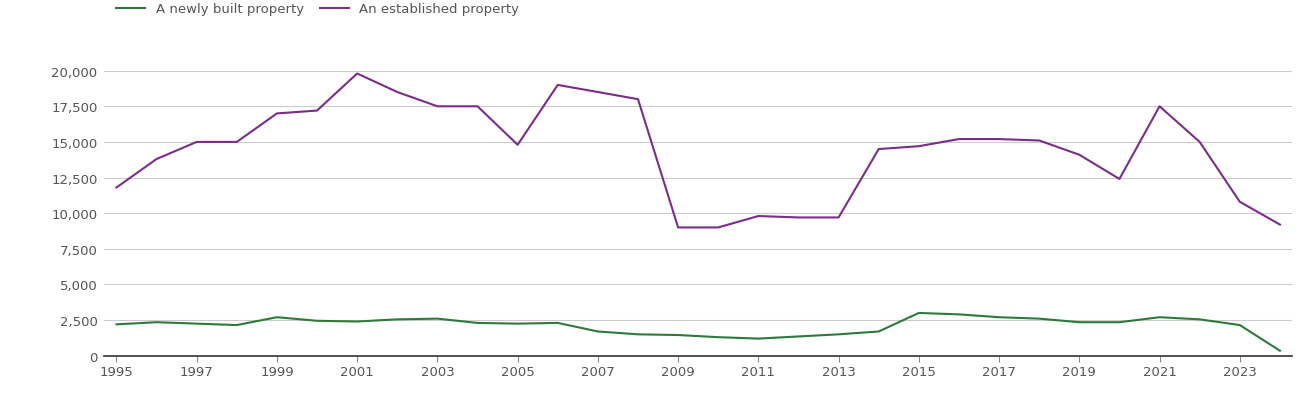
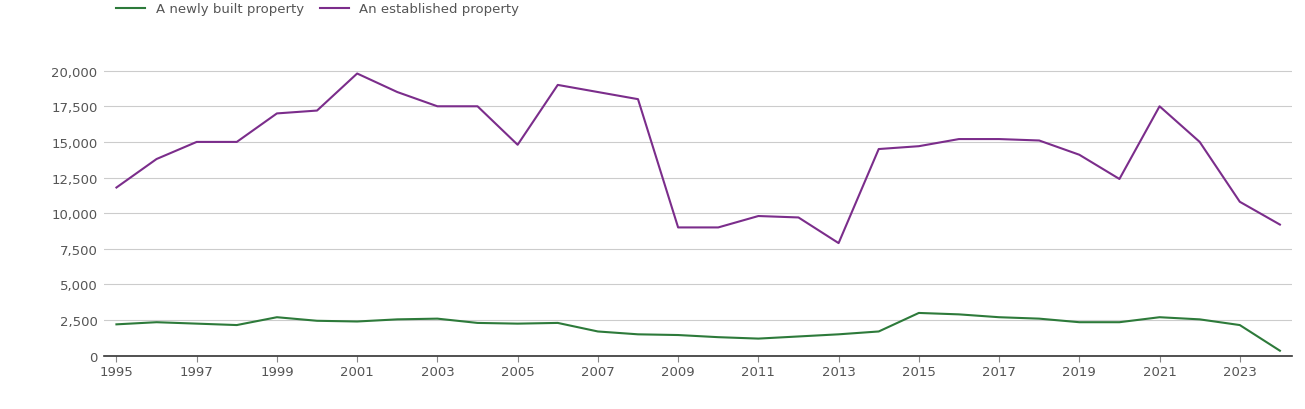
An established property/2013: 9,700 -> 7,900
